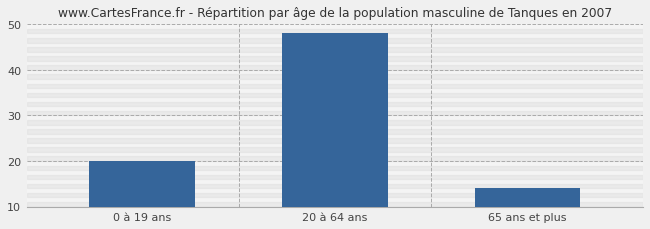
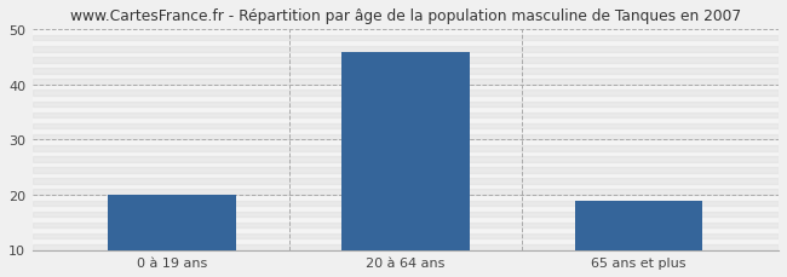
20 à 64 ans: 48 -> 46
65 ans et plus: 14 -> 19
